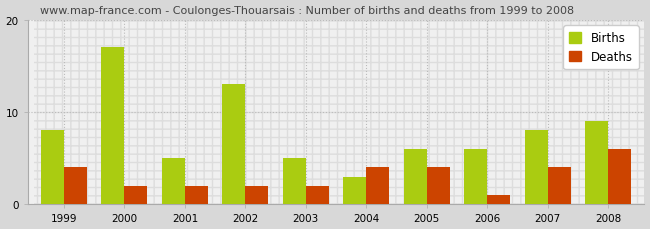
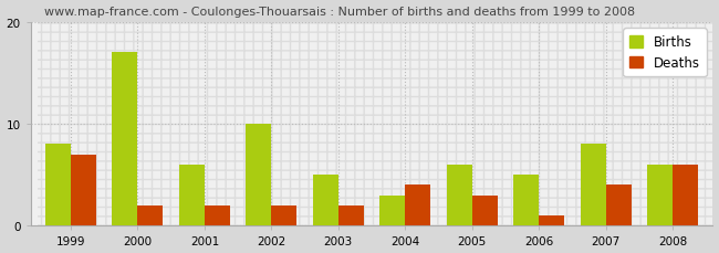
Deaths/1999: 4 -> 7
Births/2001: 5 -> 6
Births/2002: 13 -> 10
Deaths/2005: 4 -> 3
Births/2006: 6 -> 5
Births/2008: 9 -> 6
